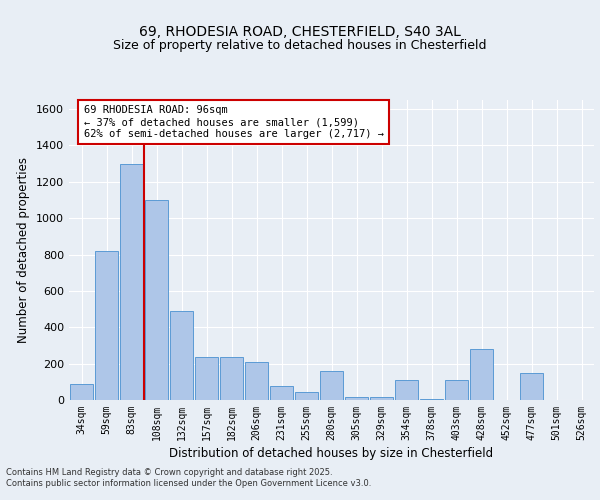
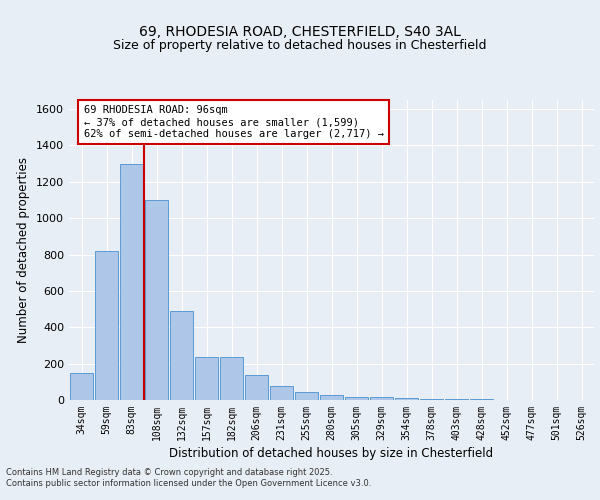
34sqm: 90 -> 150
206sqm: 210 -> 140
280sqm: 160 -> 30
354sqm: 110 -> 10
403sqm: 110 -> 0
428sqm: 280 -> 0
477sqm: 150 -> 0
